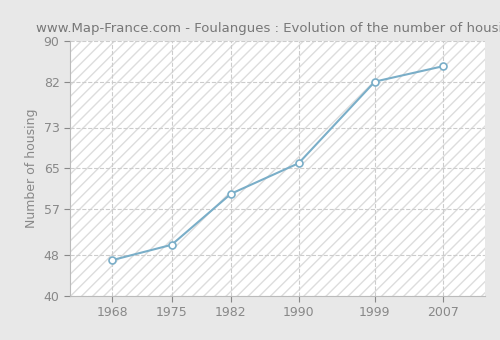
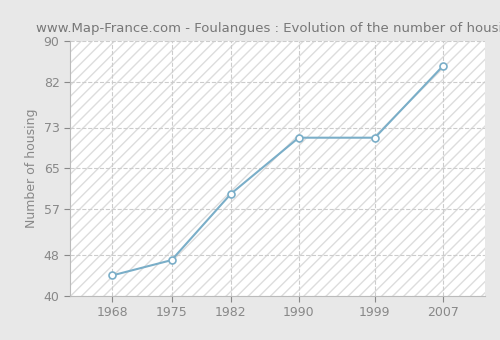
1968: 47 -> 44
1975: 50 -> 47
1990: 66 -> 71
1999: 82 -> 71
